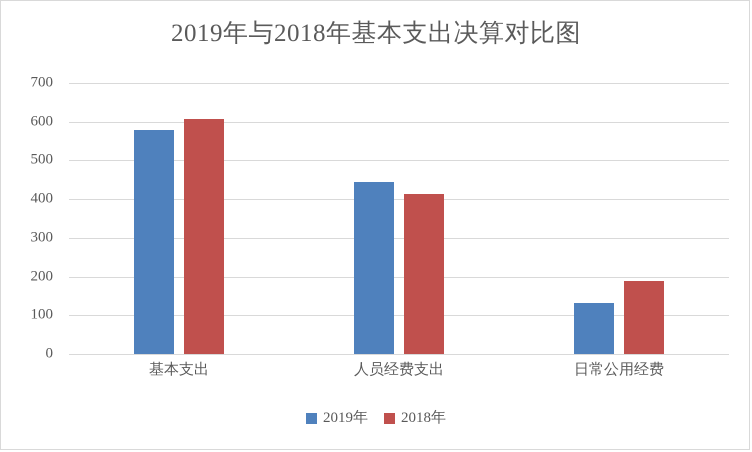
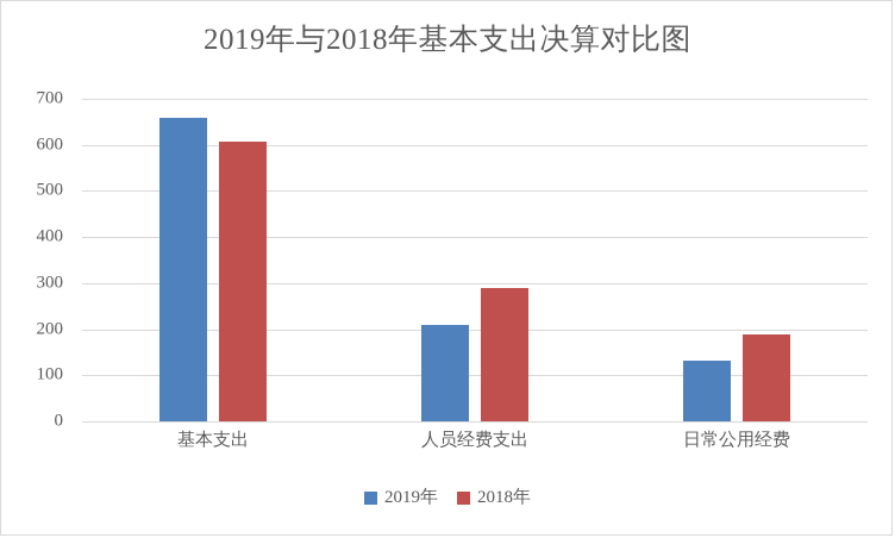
2019年/基本支出: 580 -> 660
2019年/人员经费支出: 440 -> 210
2018年/人员经费支出: 410 -> 290
